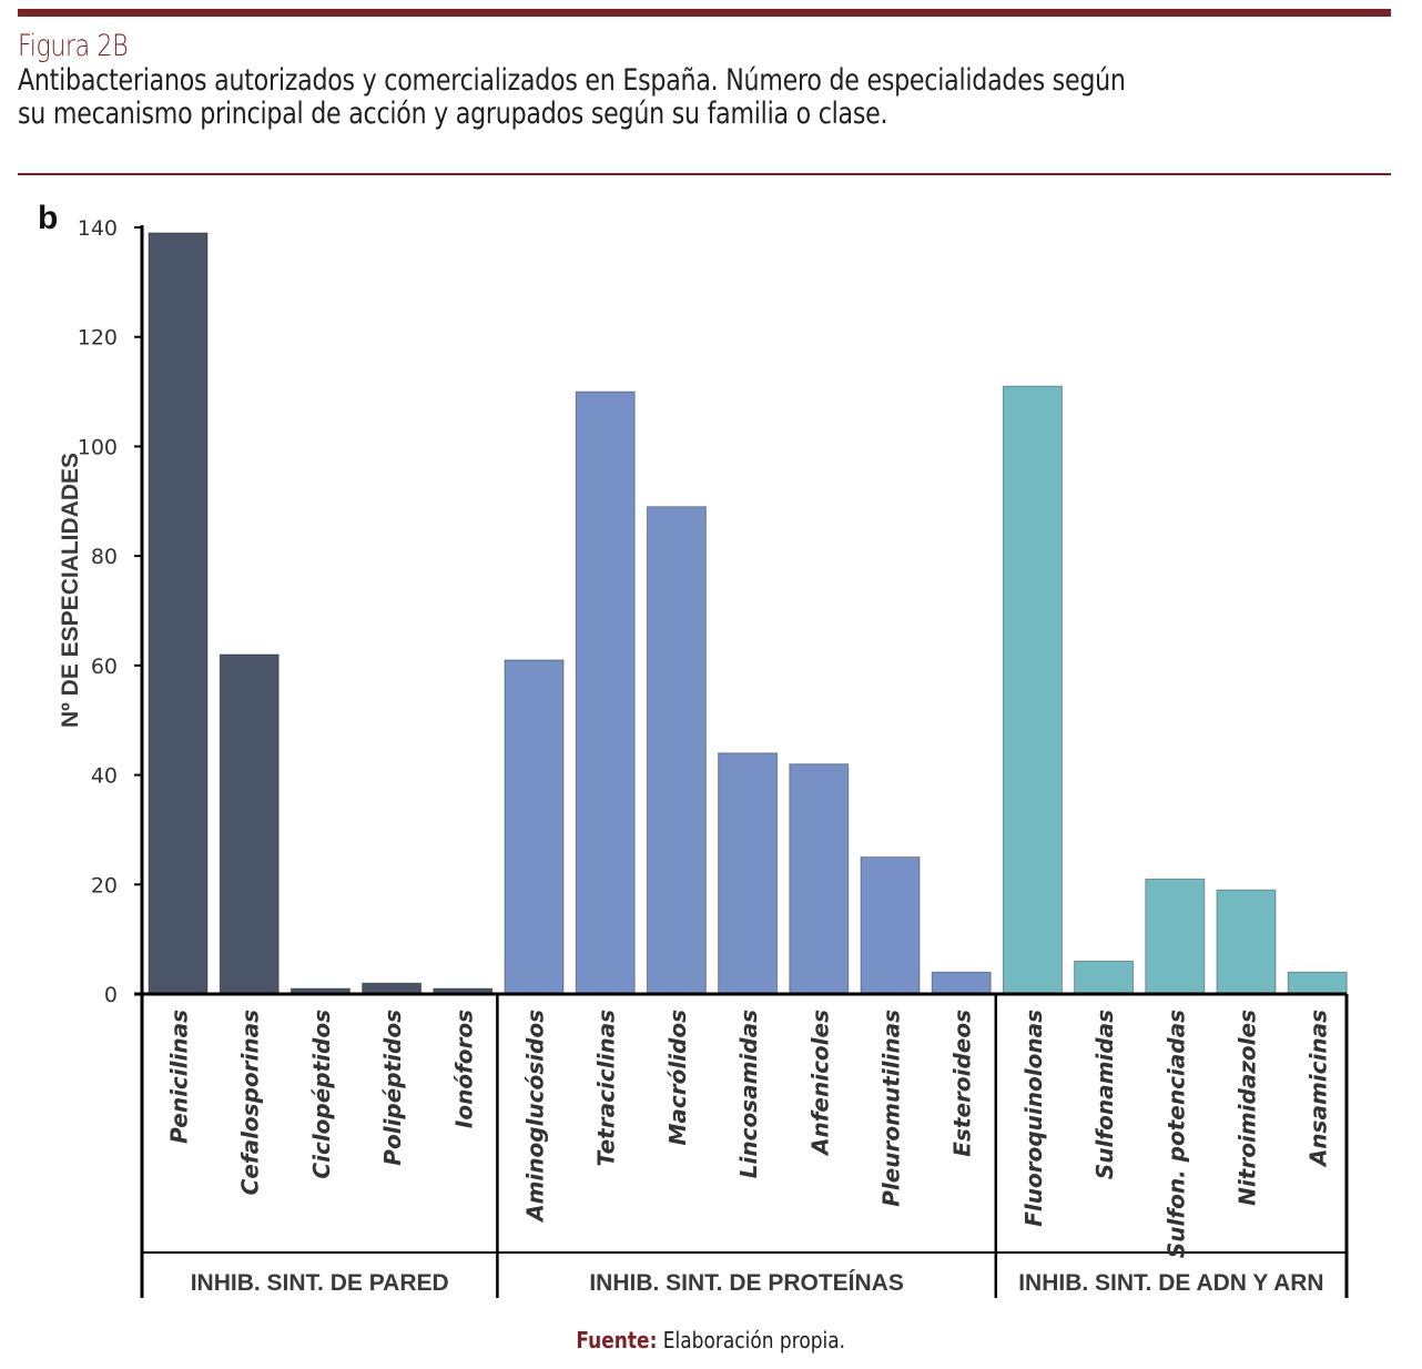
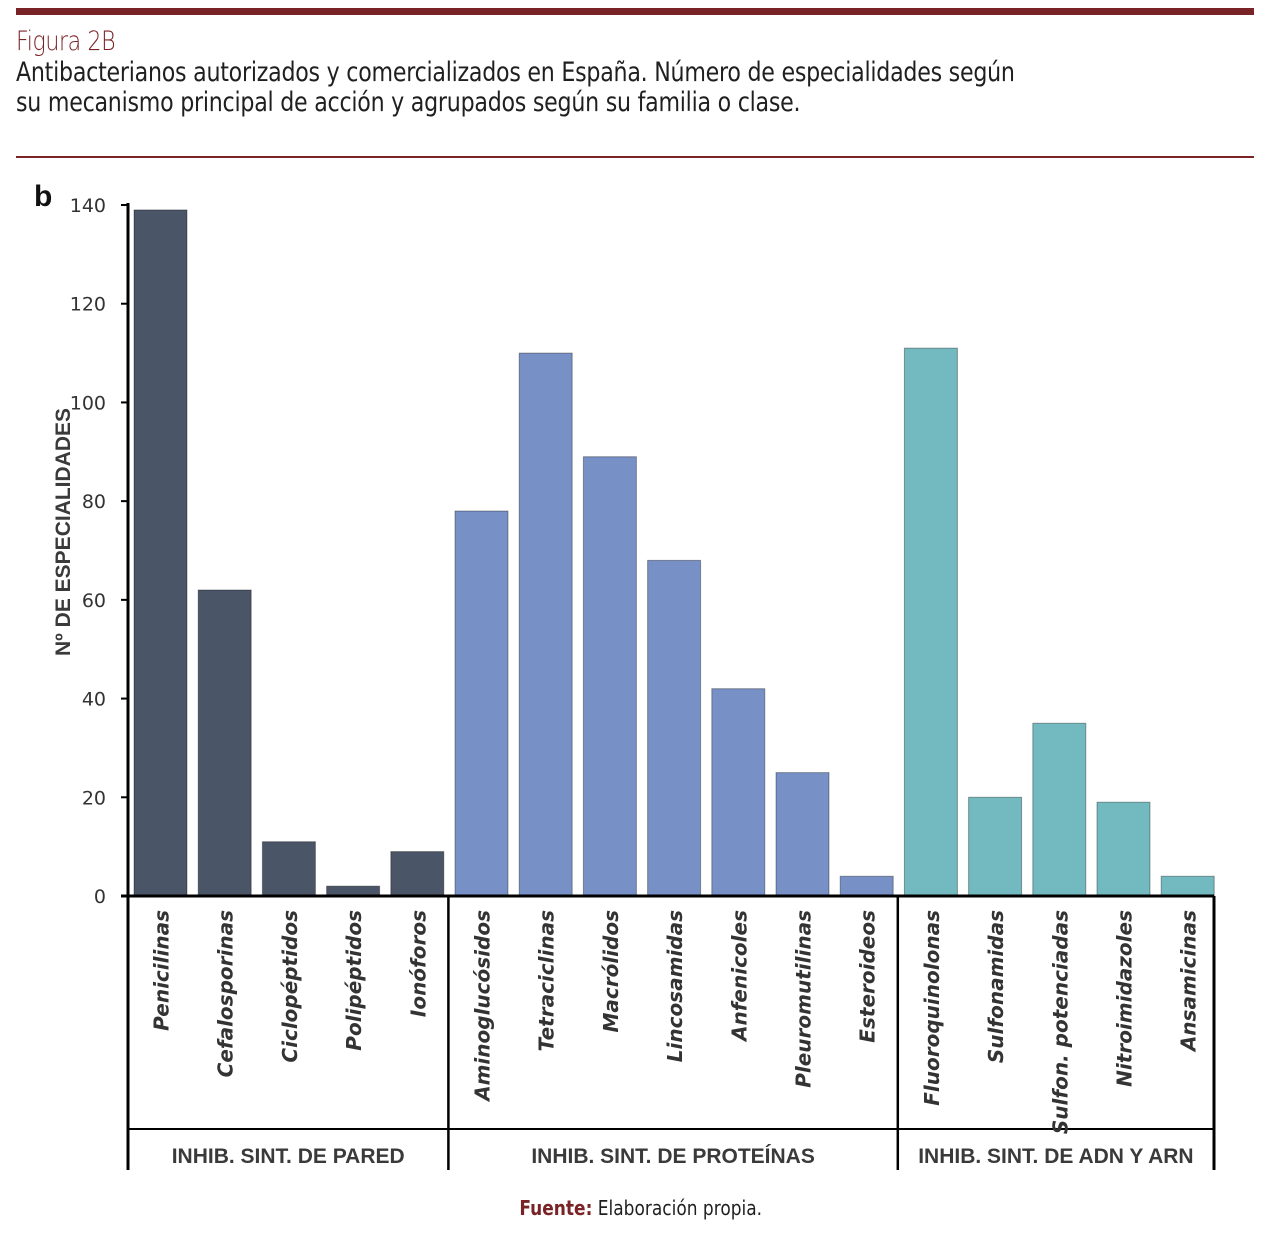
Ciclopéptidos: 1 -> 11
Ionóforos: 1 -> 9
Aminoglucósidos: 61 -> 78
Lincosamidas: 44 -> 68
Sulfonamidas: 6 -> 20
Sulfon. potenciadas: 21 -> 35
